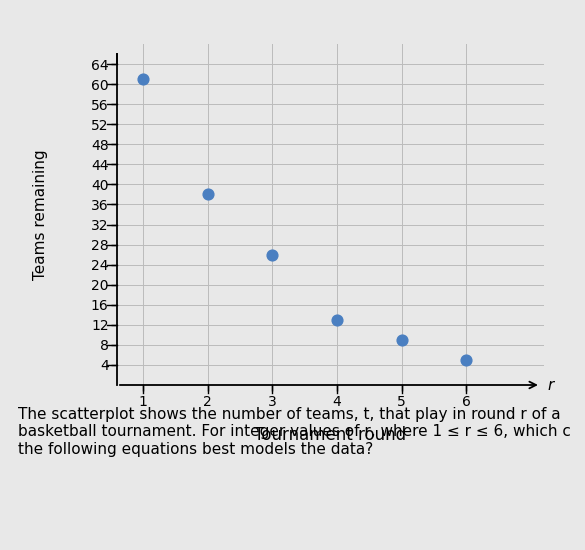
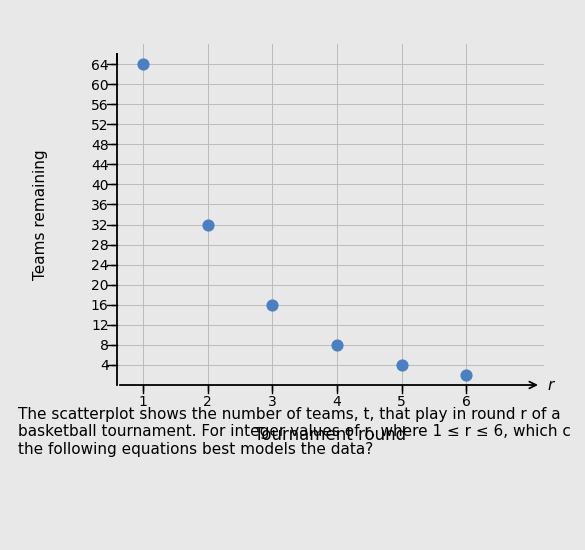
1: 61 -> 64
2: 38 -> 32
3: 26 -> 16
4: 13 -> 8
5: 9 -> 4
6: 5 -> 2
